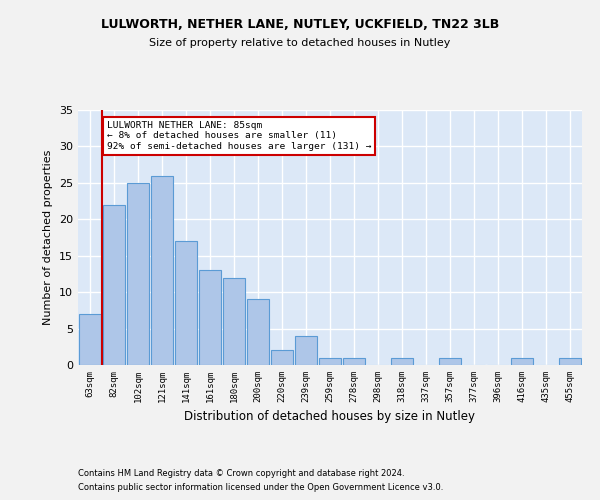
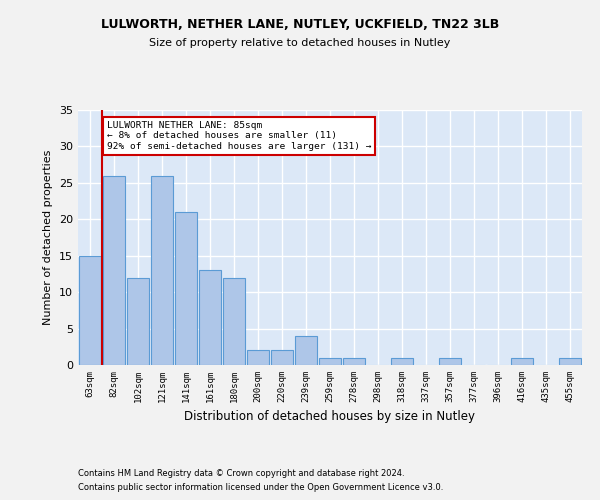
63sqm: 7 -> 15
82sqm: 22 -> 26
102sqm: 25 -> 12
141sqm: 17 -> 21
200sqm: 9 -> 2
